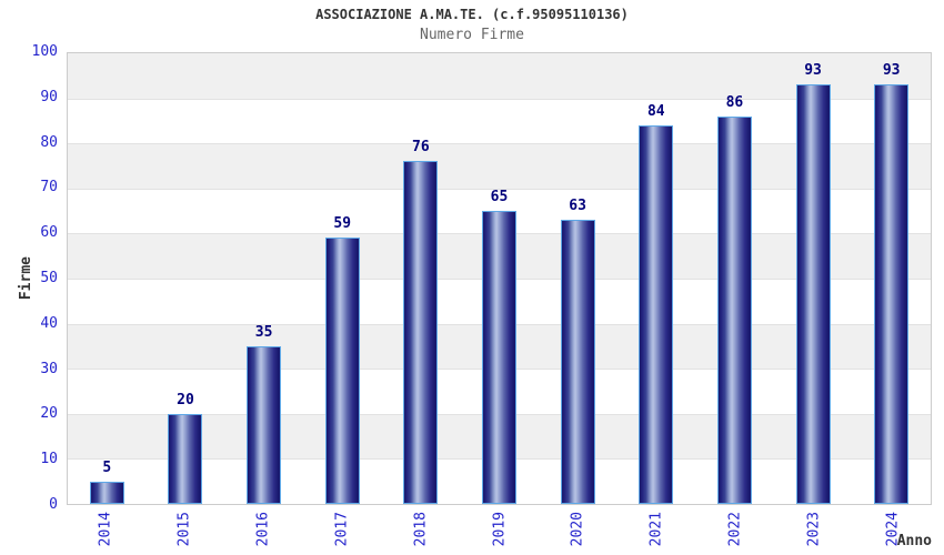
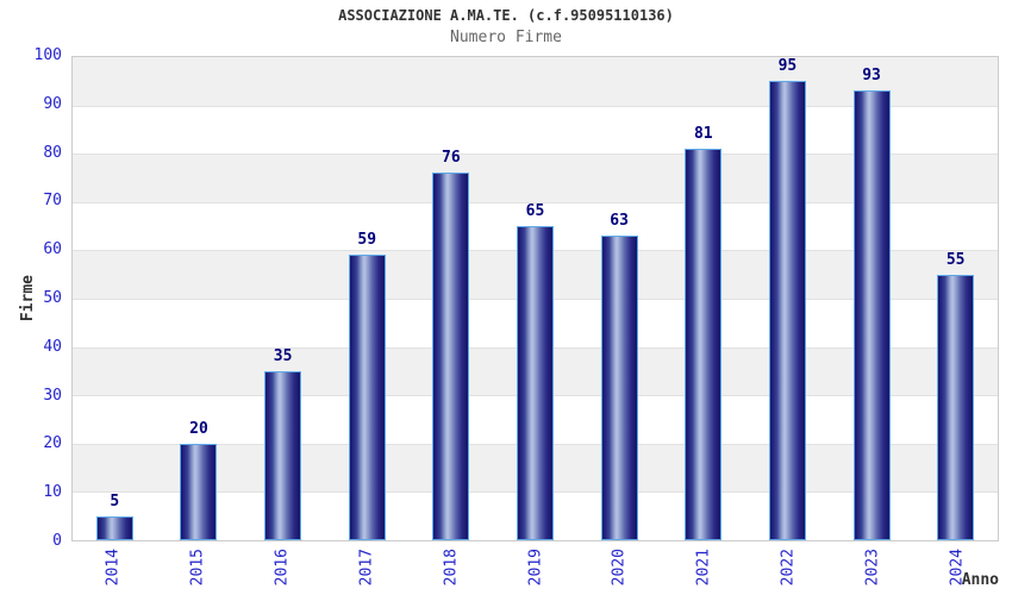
2021: 84 -> 81
2022: 86 -> 95
2024: 93 -> 55
